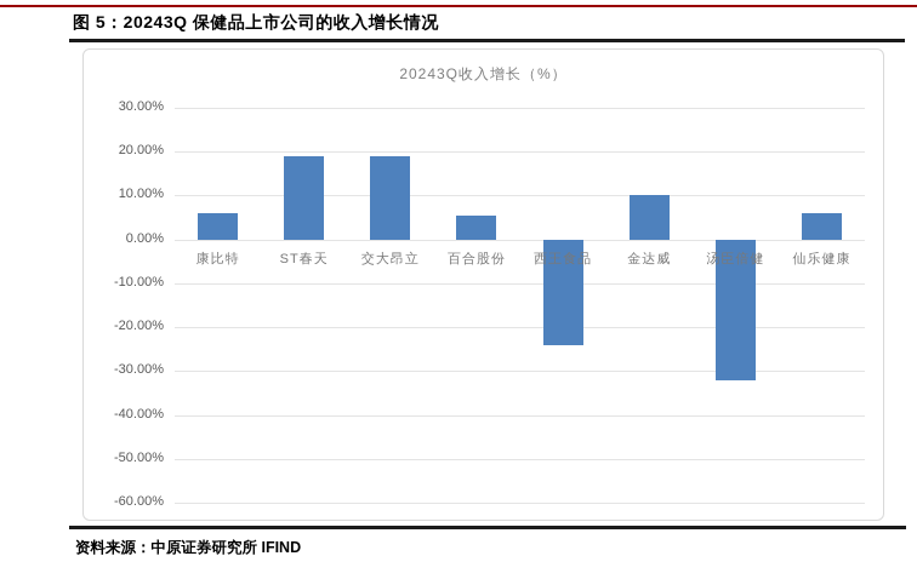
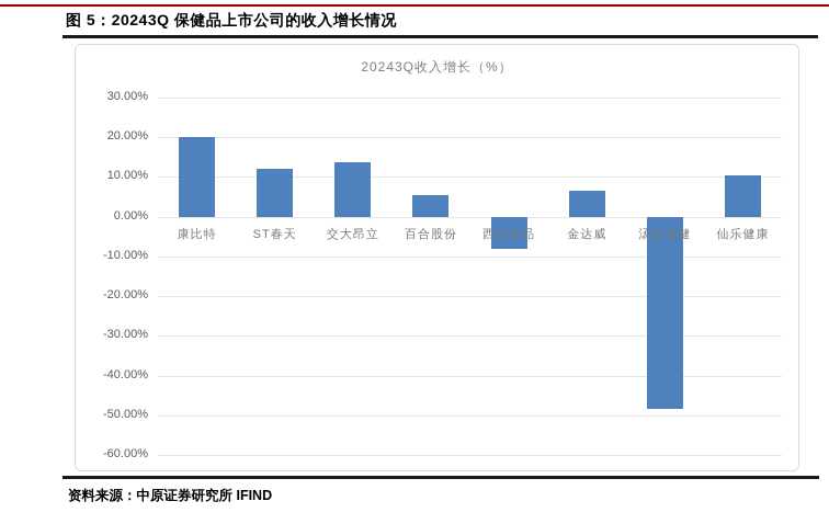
康比特: 6% -> 20%
ST春天: 19% -> 12%
交大昂立: 19% -> 14%
西王食品: -24% -> -8%
金达威: 10% -> 7%
汤臣倍健: -32% -> -48%
仙乐健康: 6% -> 10%
